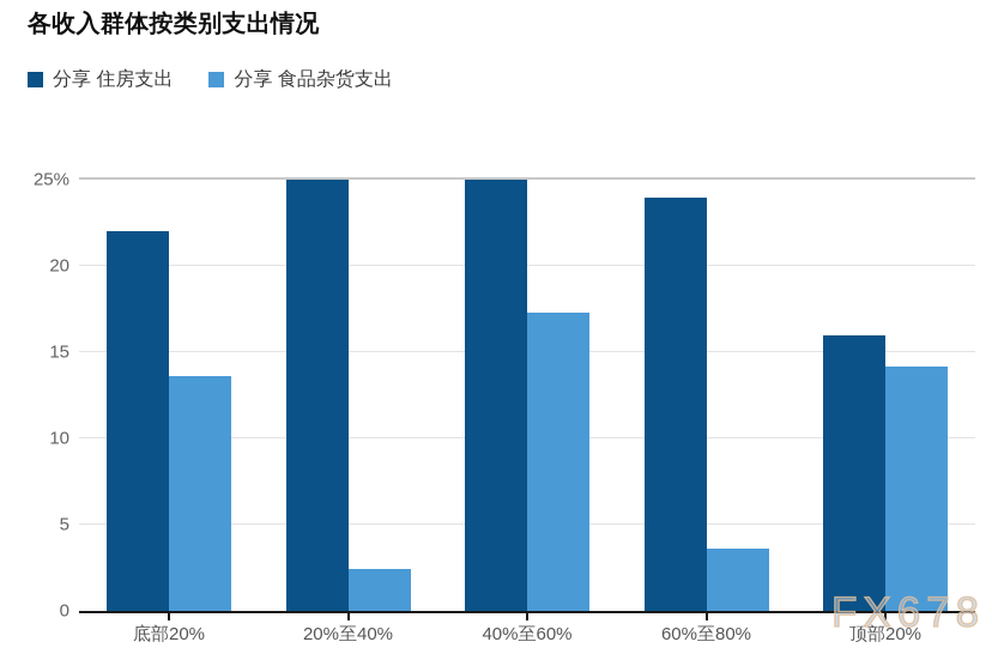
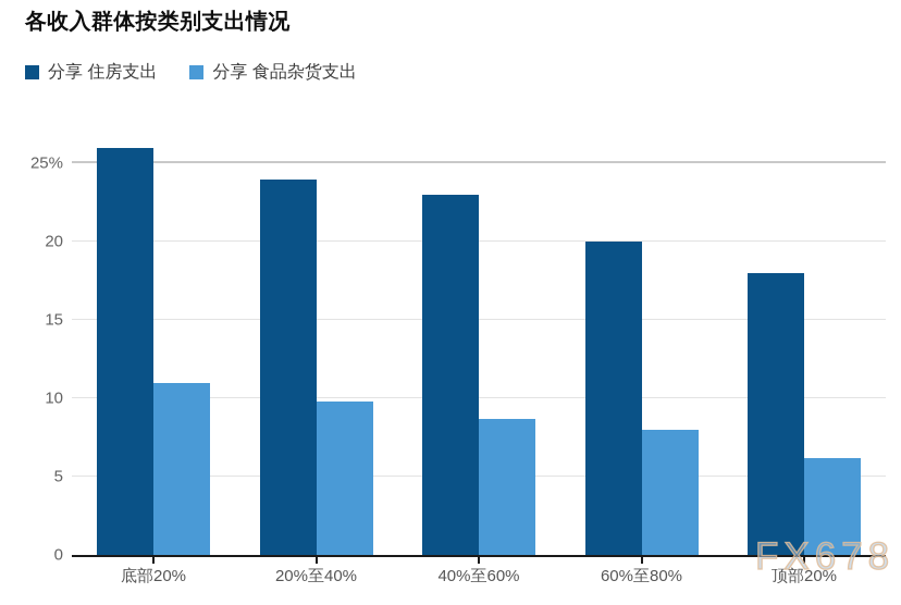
分享 住房支出/底部20%: 22% -> 26%
分享 食品杂货支出/底部20%: 13.6% -> 11.0%
分享 住房支出/20%至40%: 25% -> 24%
分享 食品杂货支出/20%至40%: 2.4% -> 9.8%
分享 住房支出/40%至60%: 25% -> 23%
分享 食品杂货支出/40%至60%: 17.3% -> 8.7%
分享 住房支出/60%至80%: 24% -> 20%
分享 食品杂货支出/60%至80%: 3.6% -> 8.0%
分享 住房支出/顶部20%: 16% -> 18%
分享 食品杂货支出/顶部20%: 14.2% -> 6.2%
